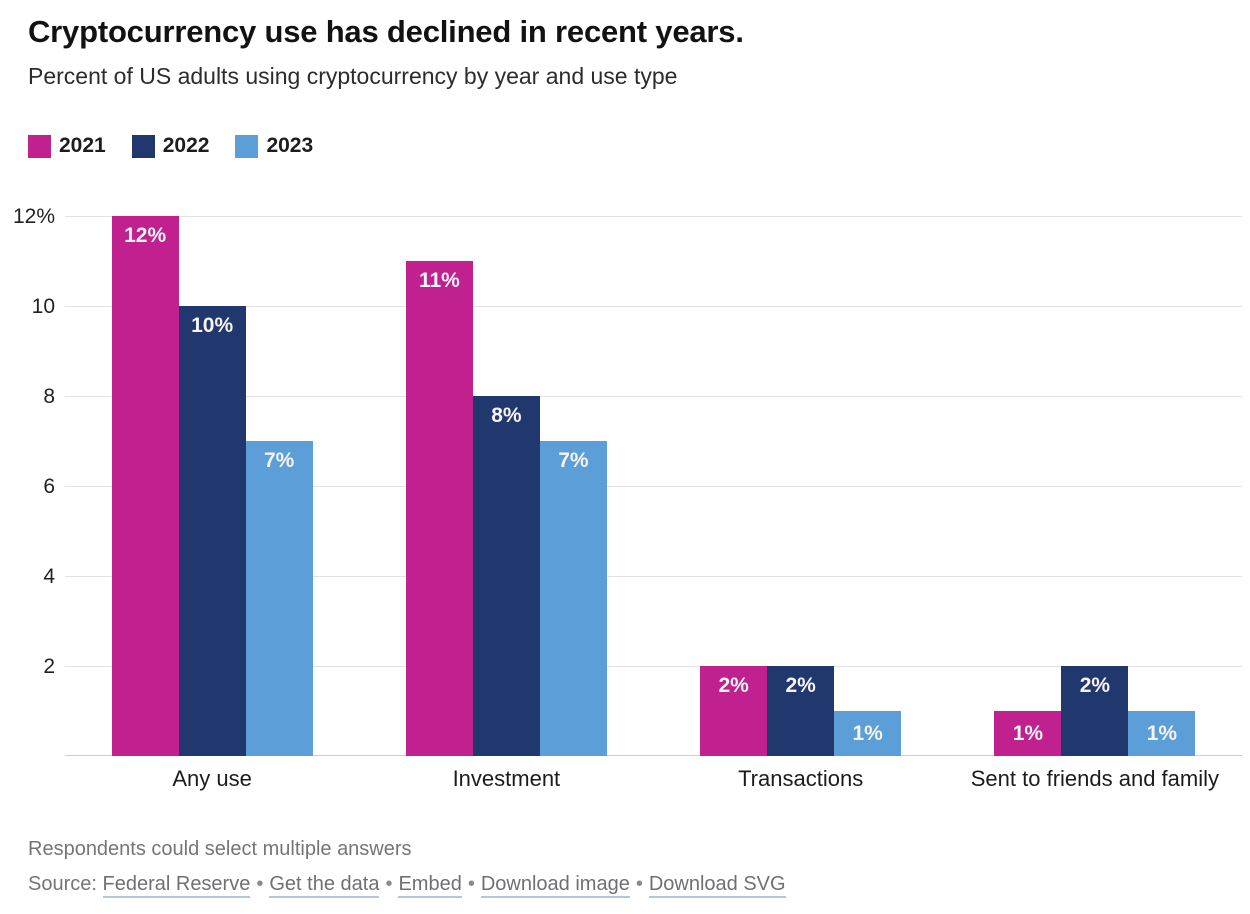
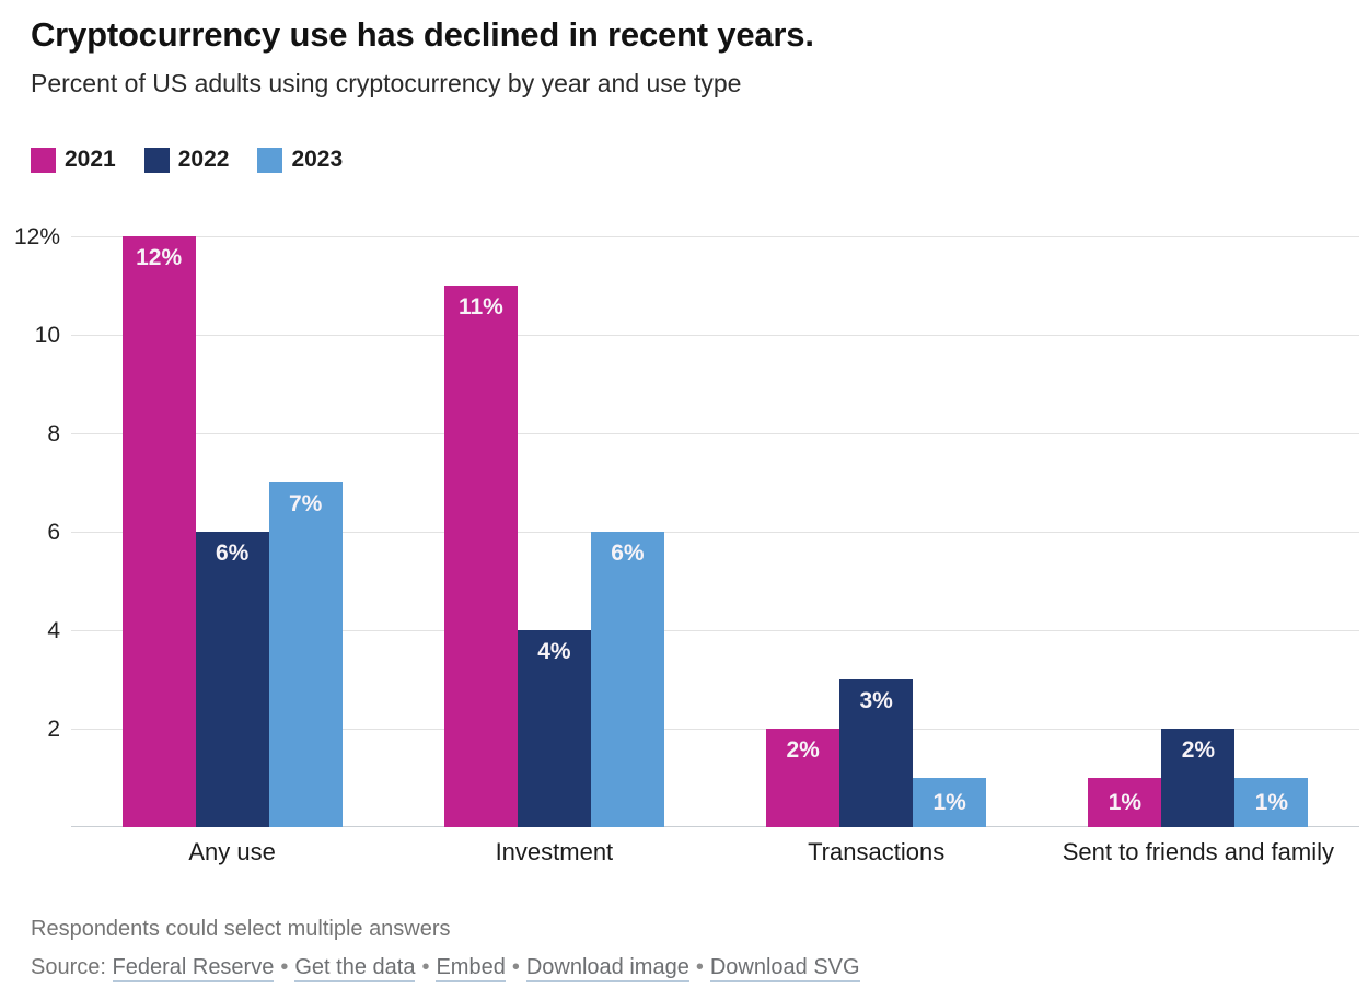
2022/Any use: 10% -> 6%
2022/Investment: 8% -> 4%
2023/Investment: 7% -> 6%
2022/Transactions: 2% -> 3%
